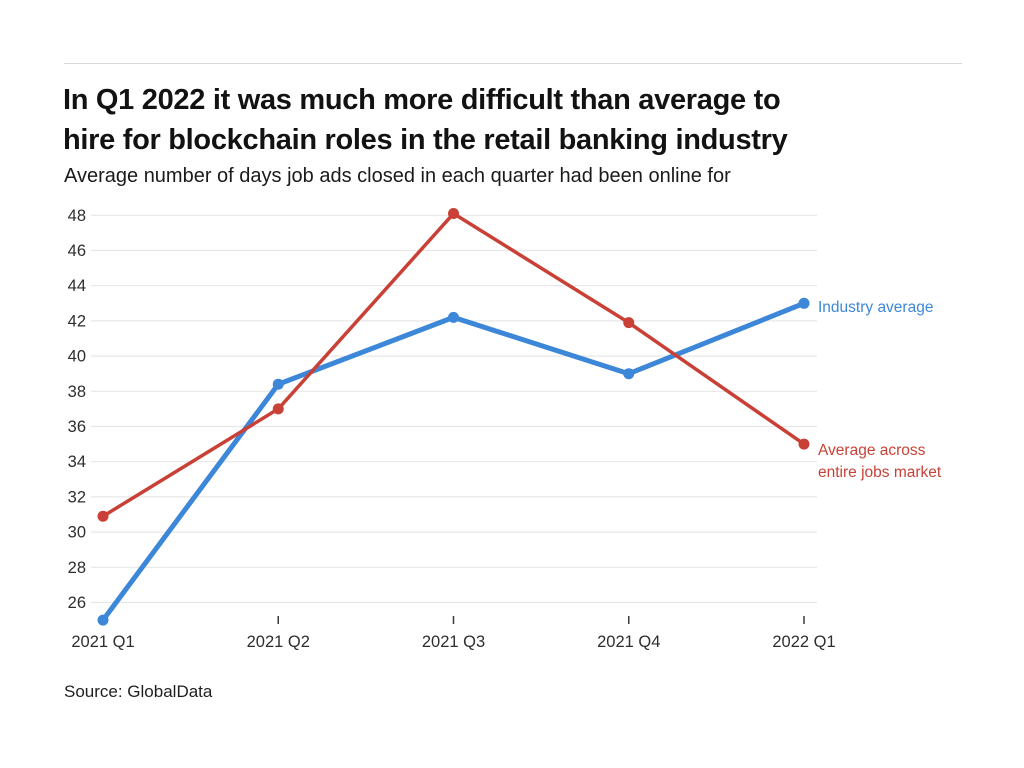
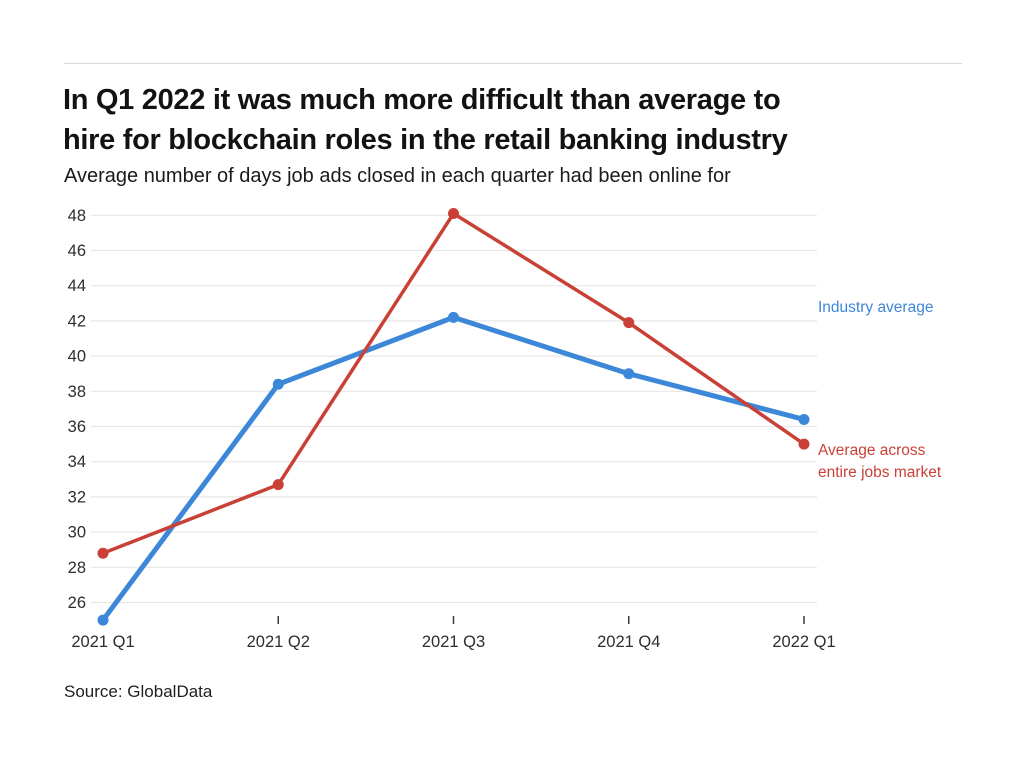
Average across entire jobs market/2021 Q1: 30.9 -> 28.8
Average across entire jobs market/2021 Q2: 37.0 -> 32.7
Industry average/2022 Q1: 43.0 -> 36.4
